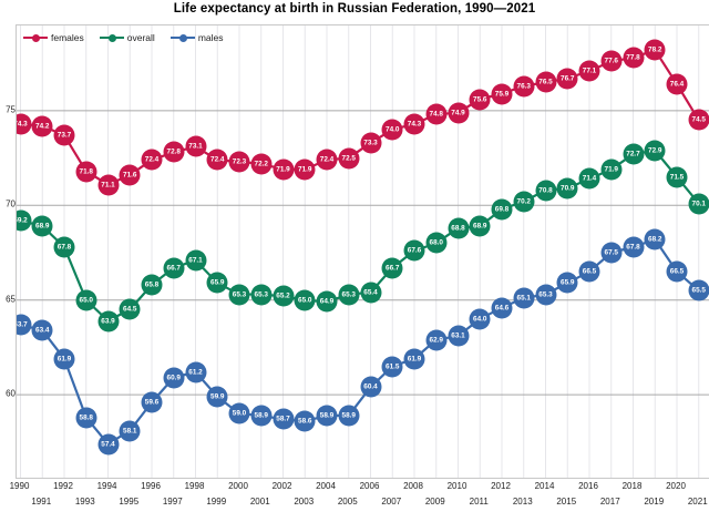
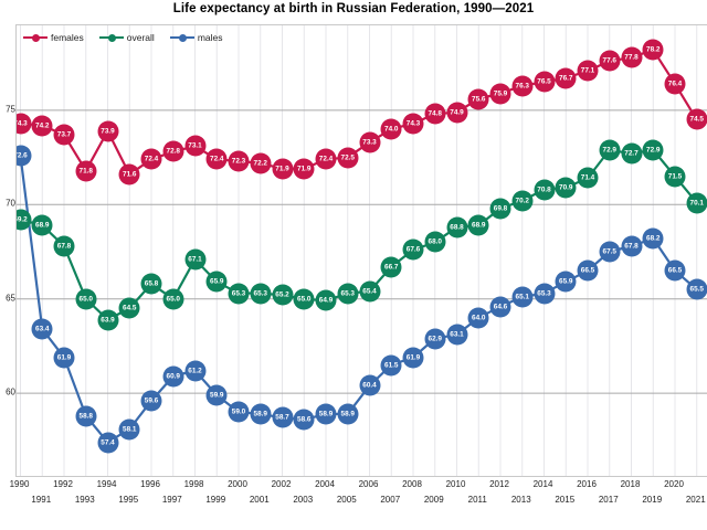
males/1990: 63.7 -> 72.6
females/1994: 71.1 -> 73.9
overall/1997: 66.7 -> 65.0
overall/2017: 71.9 -> 72.9
